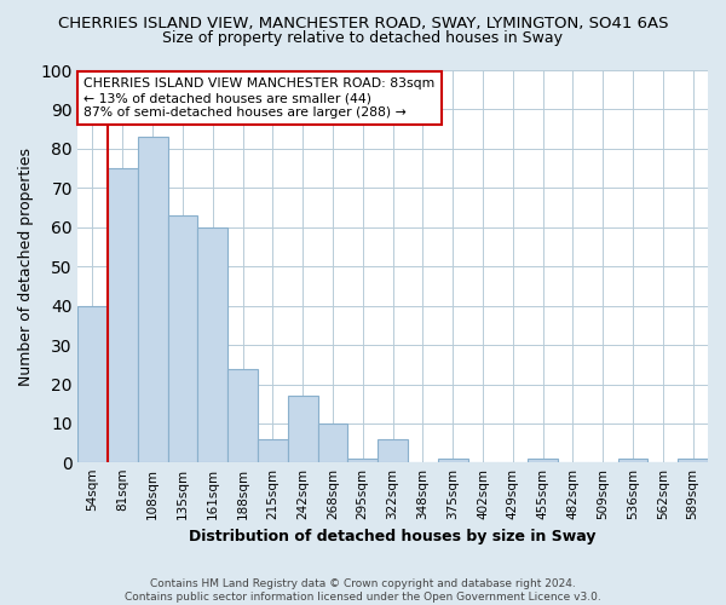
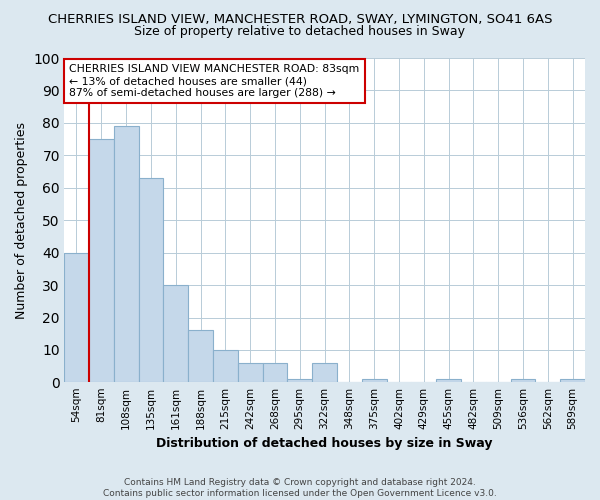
108sqm: 83 -> 79
161sqm: 60 -> 30
188sqm: 24 -> 16
215sqm: 6 -> 10
242sqm: 17 -> 6
268sqm: 10 -> 6
